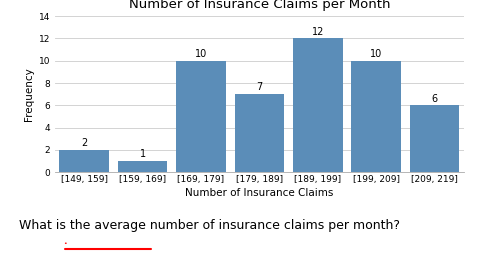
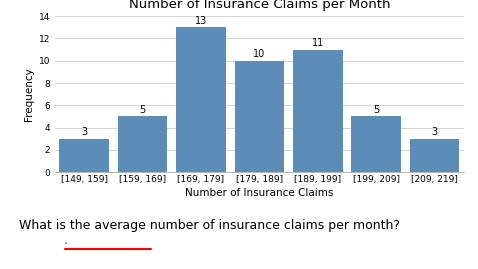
[149, 159]: 2 -> 3
[159, 169]: 1 -> 5
[169, 179]: 10 -> 13
[179, 189]: 7 -> 10
[189, 199]: 12 -> 11
[199, 209]: 10 -> 5
[209, 219]: 6 -> 3
